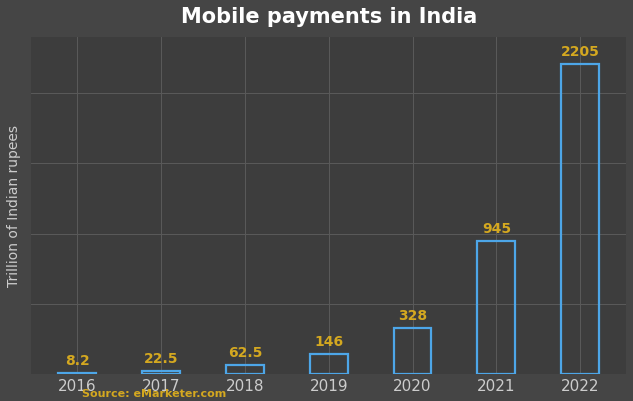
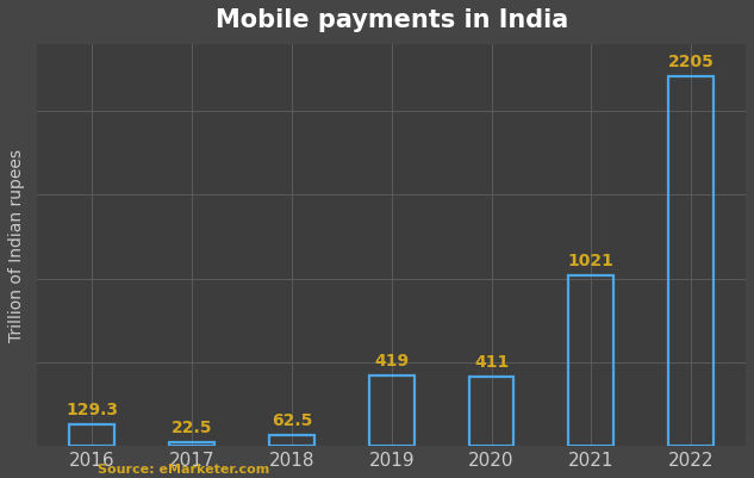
2016: 8.2 -> 129.3
2019: 146 -> 419
2020: 328 -> 411
2021: 945 -> 1021
